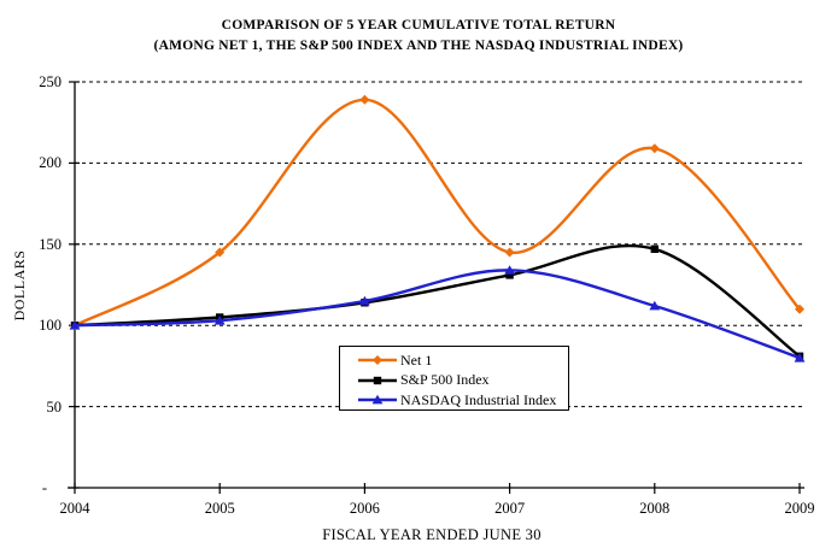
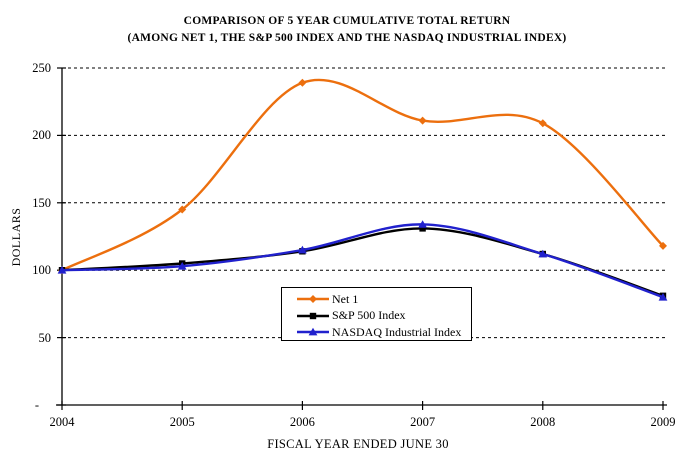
Net 1/2007: 145 -> 211
S&P 500 Index/2008: 147 -> 112
Net 1/2009: 110 -> 118
